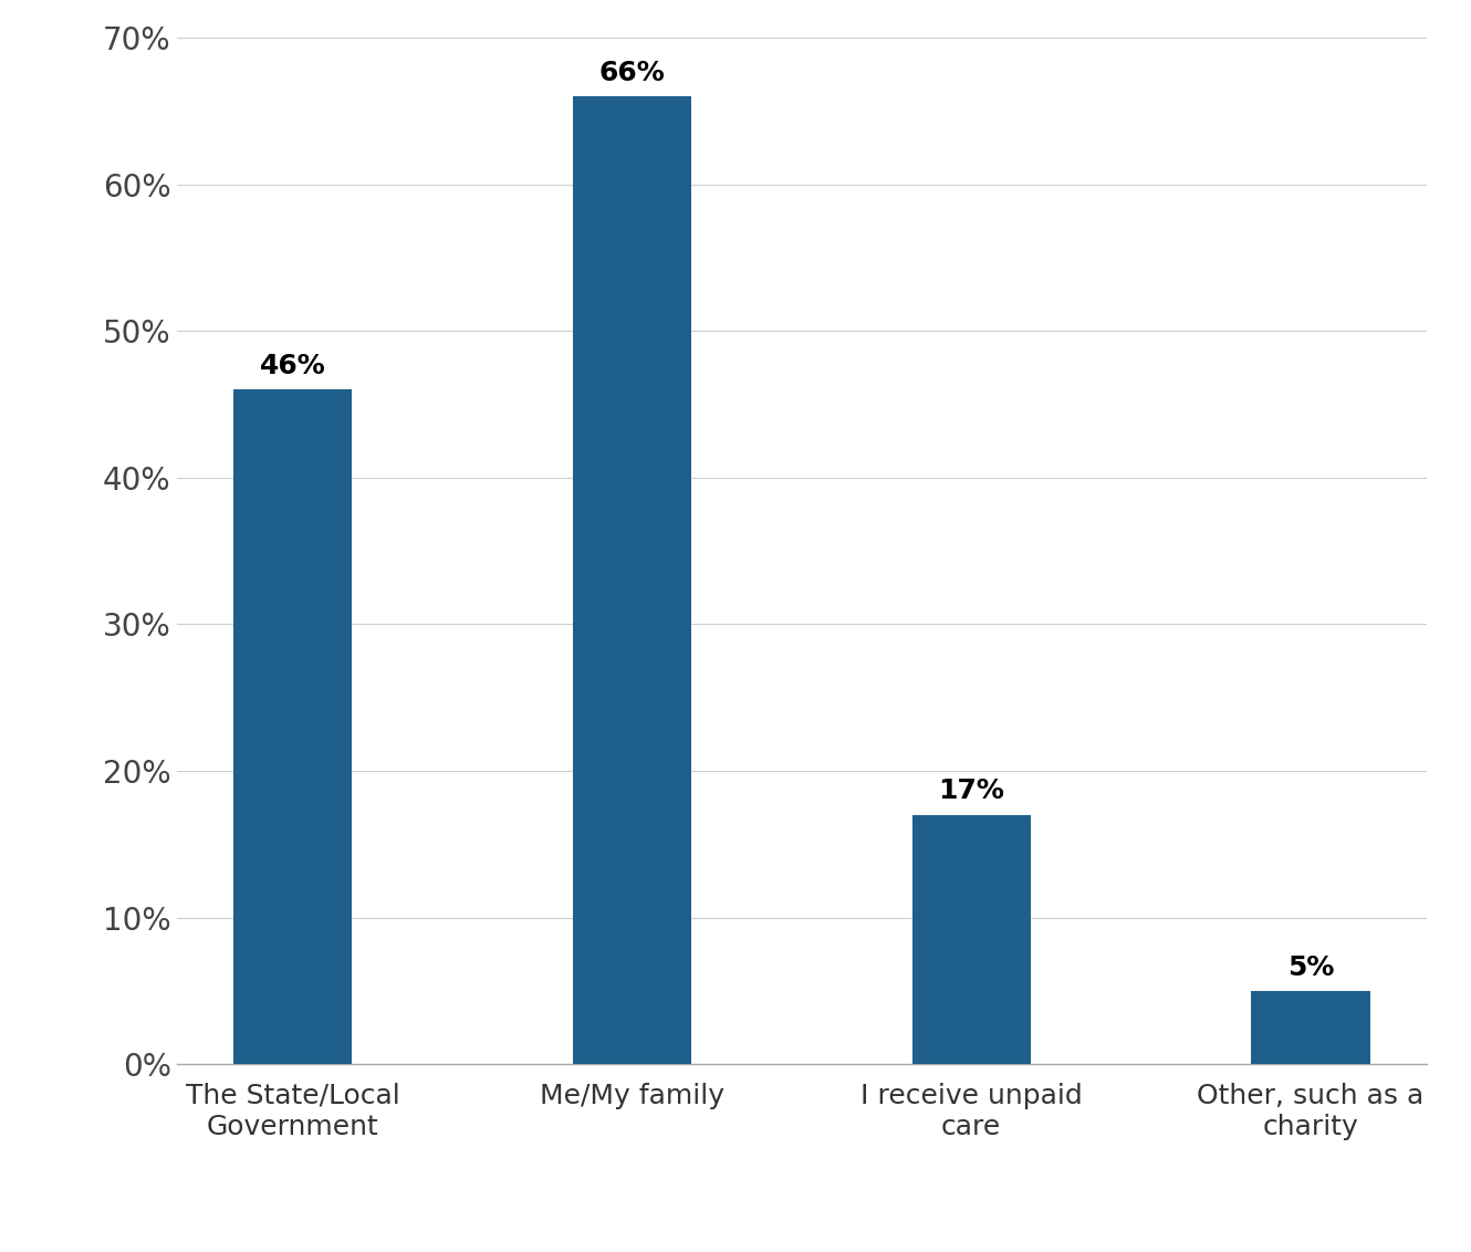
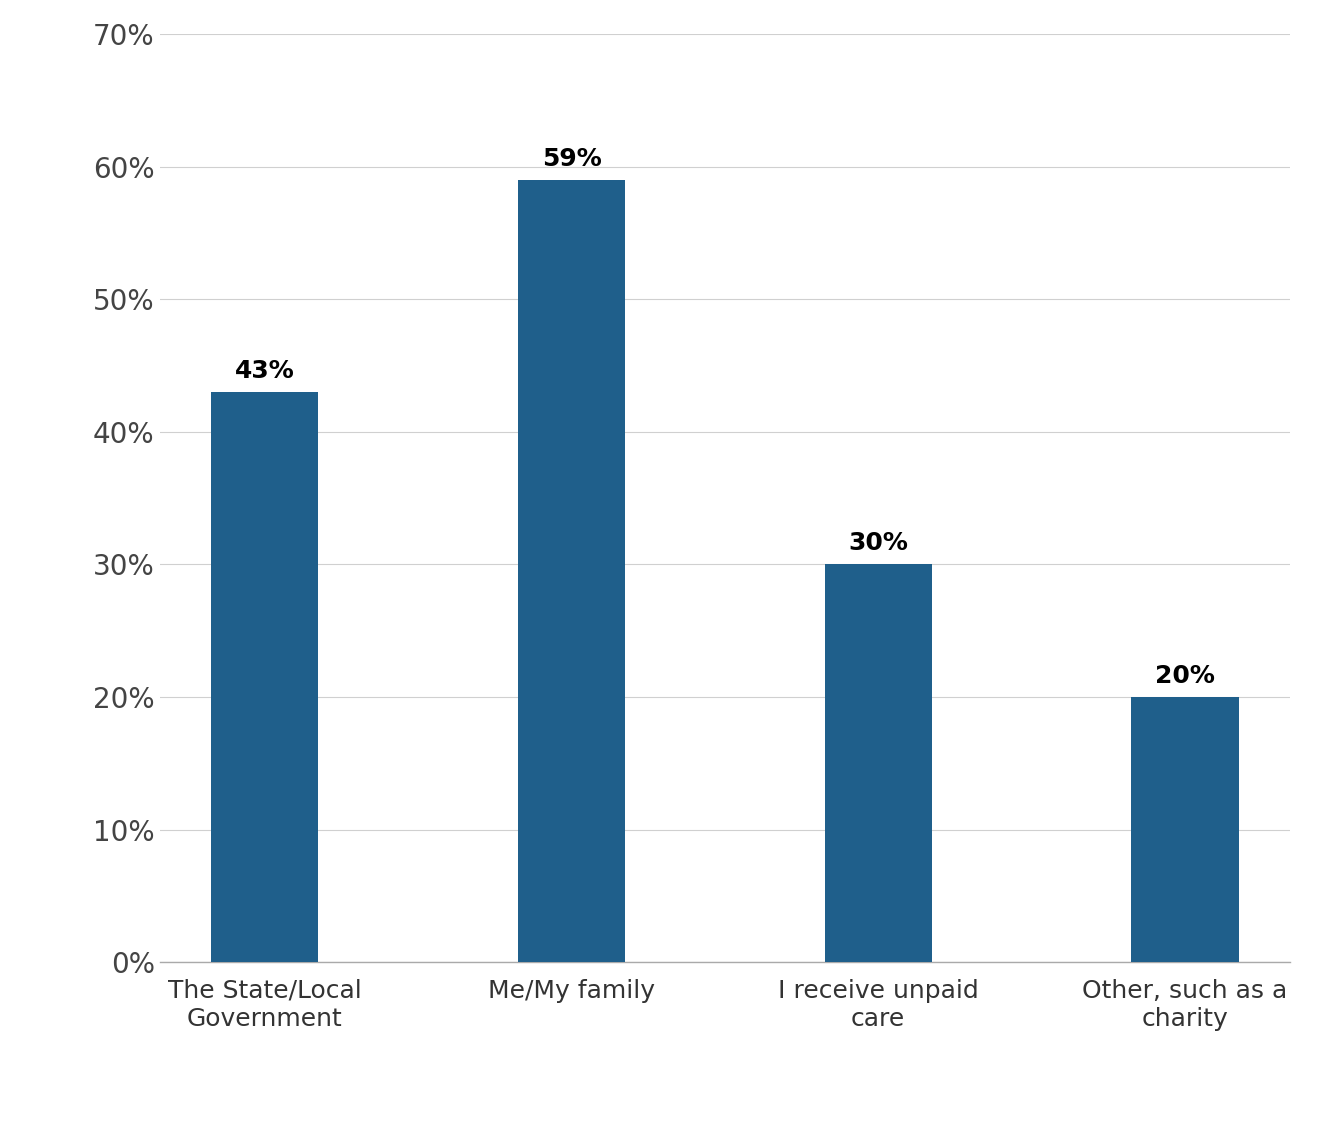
The State/Local Government: 46% -> 43%
Me/My family: 66% -> 59%
I receive unpaid care: 17% -> 30%
Other, such as a charity: 5% -> 20%
